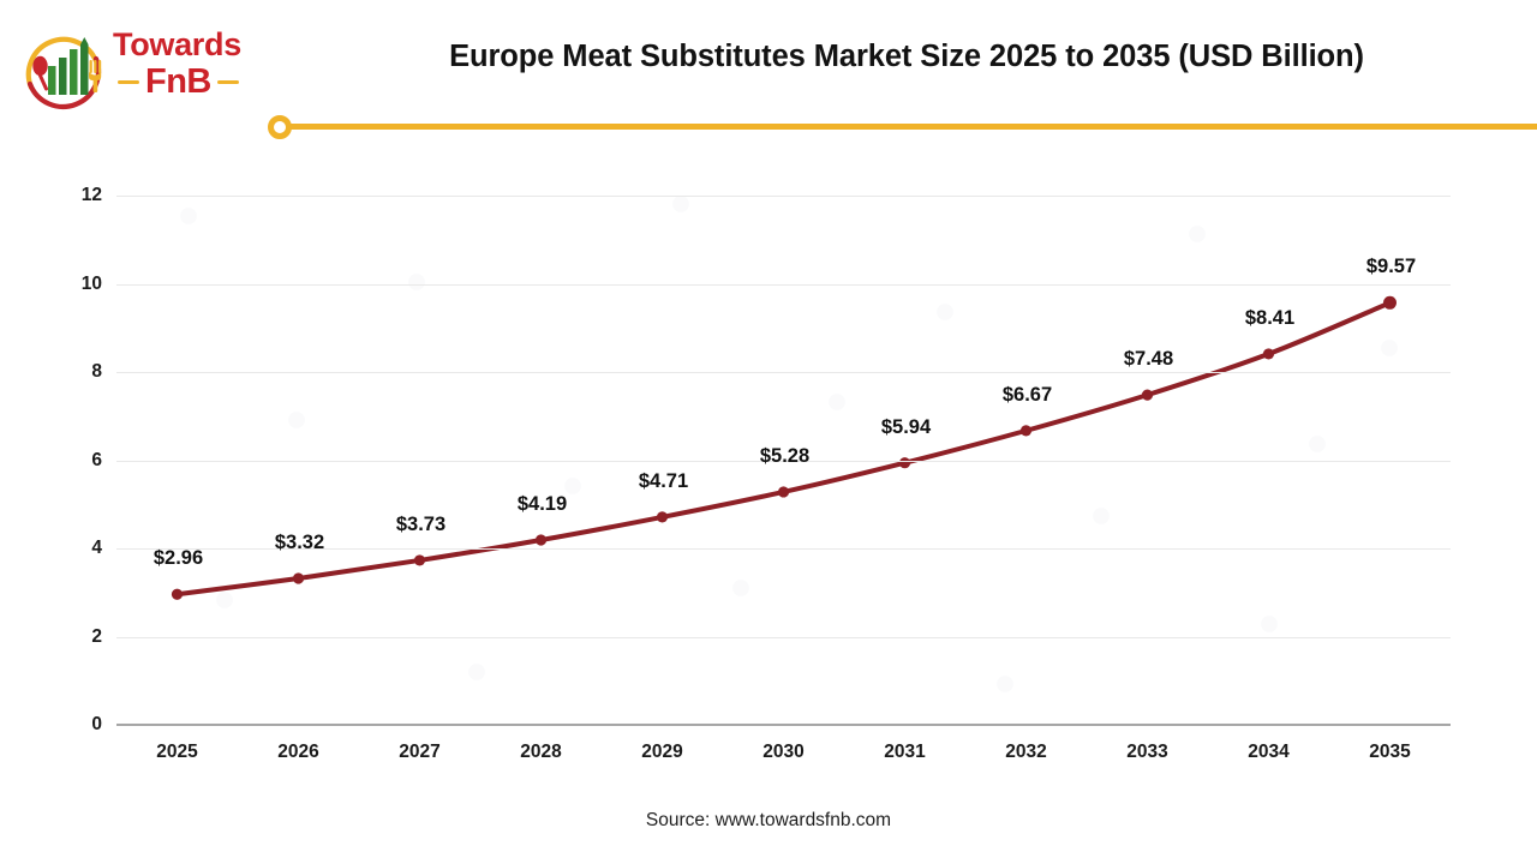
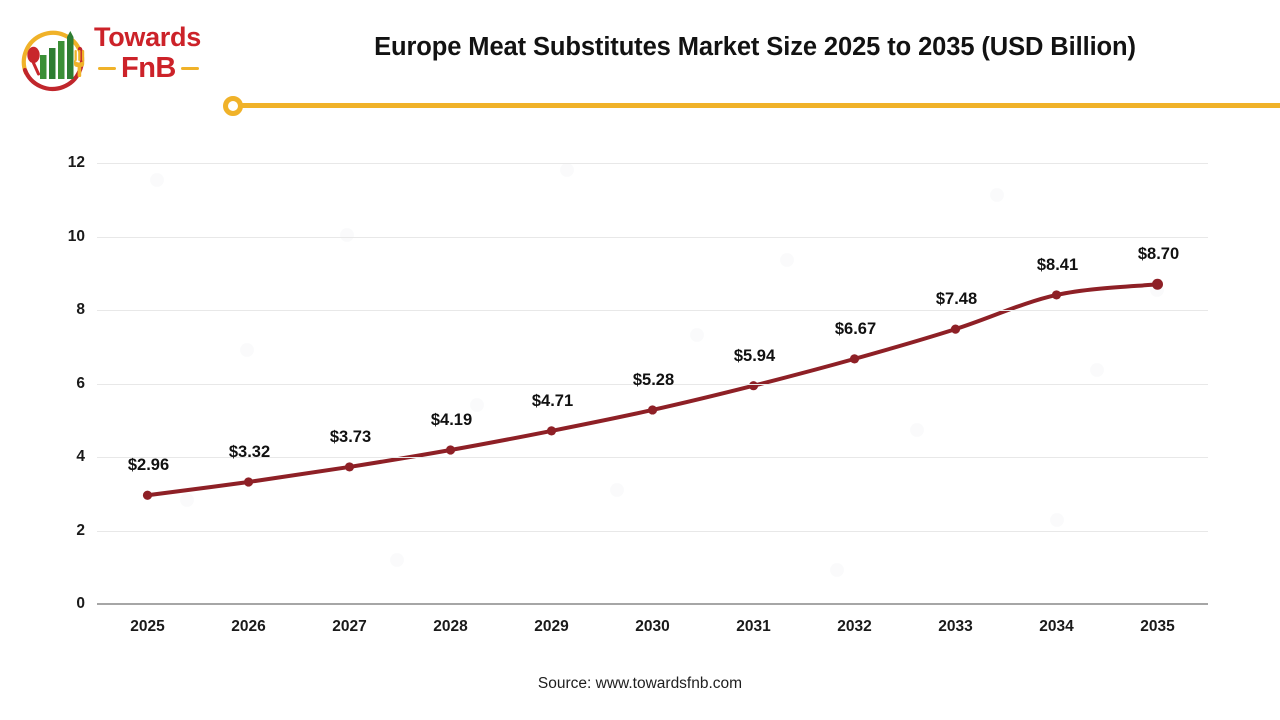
2035: $9.57 -> $8.70
